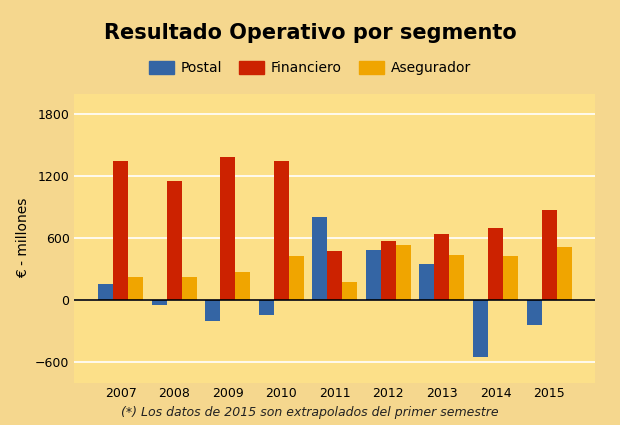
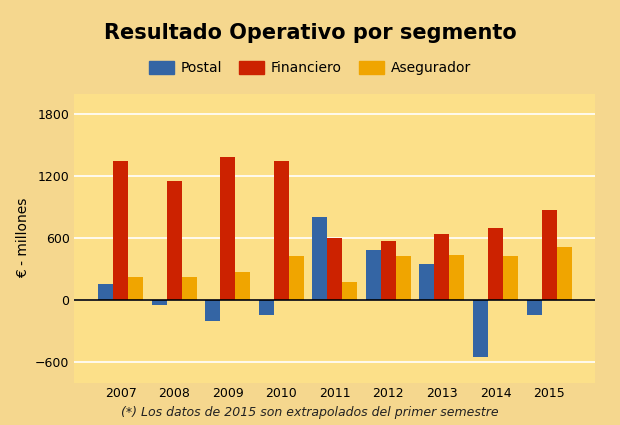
Financiero/2011: 470 -> 600
Asegurador/2012: 530 -> 430
Postal/2015: -240 -> -150
